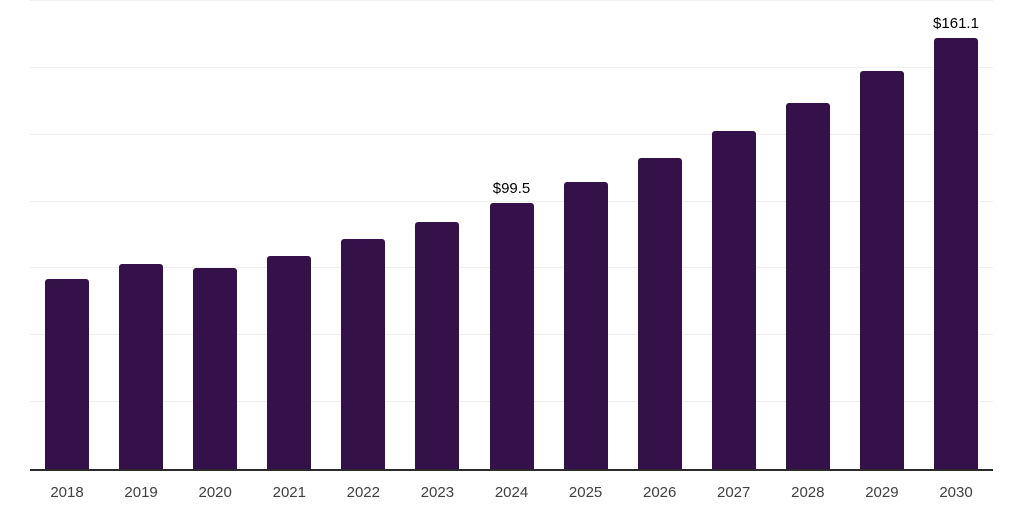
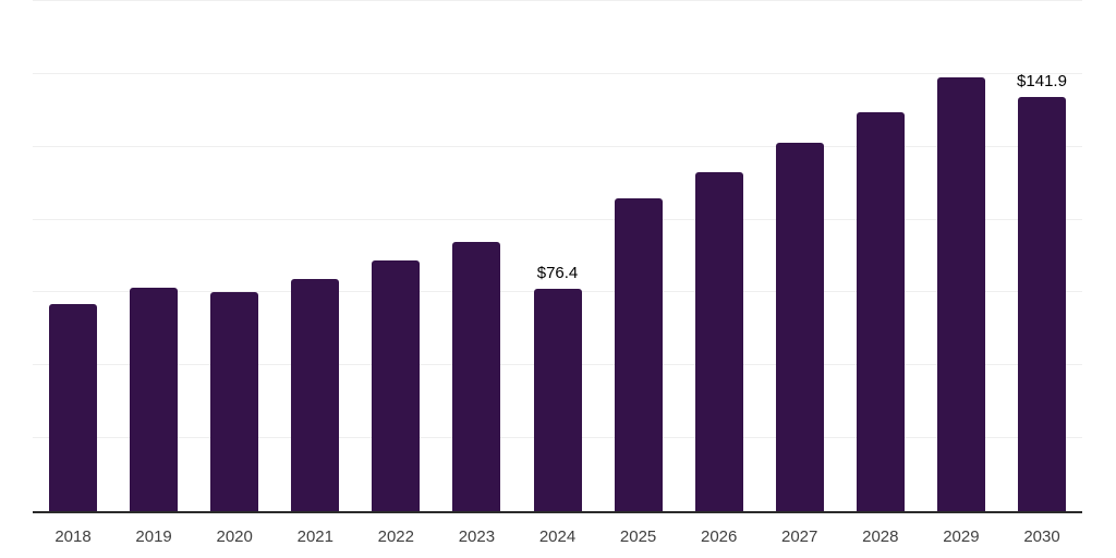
2024: $99.5 -> $76.4
2030: $161.1 -> $141.9
